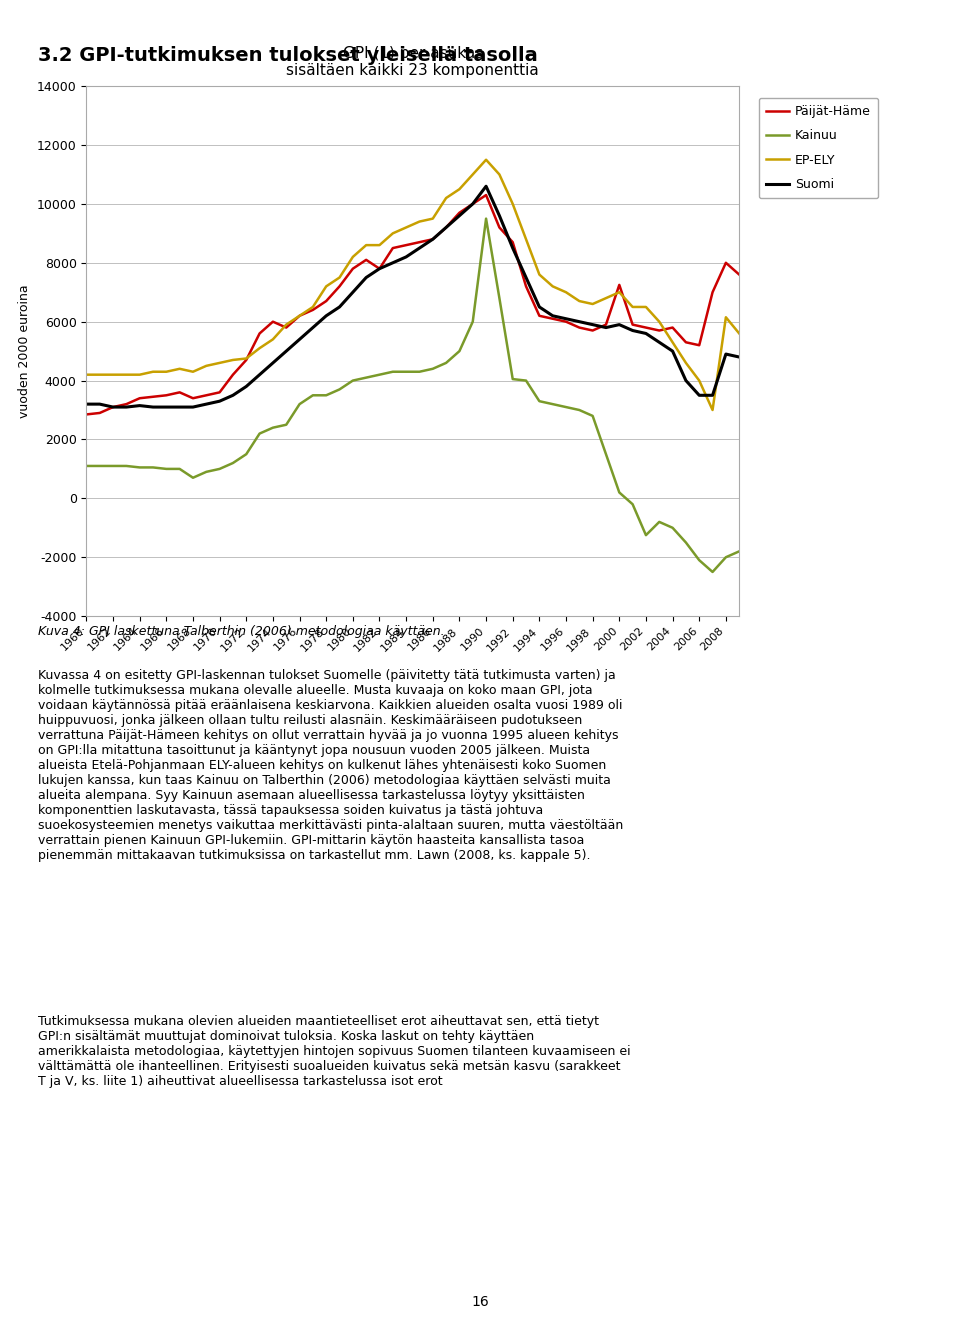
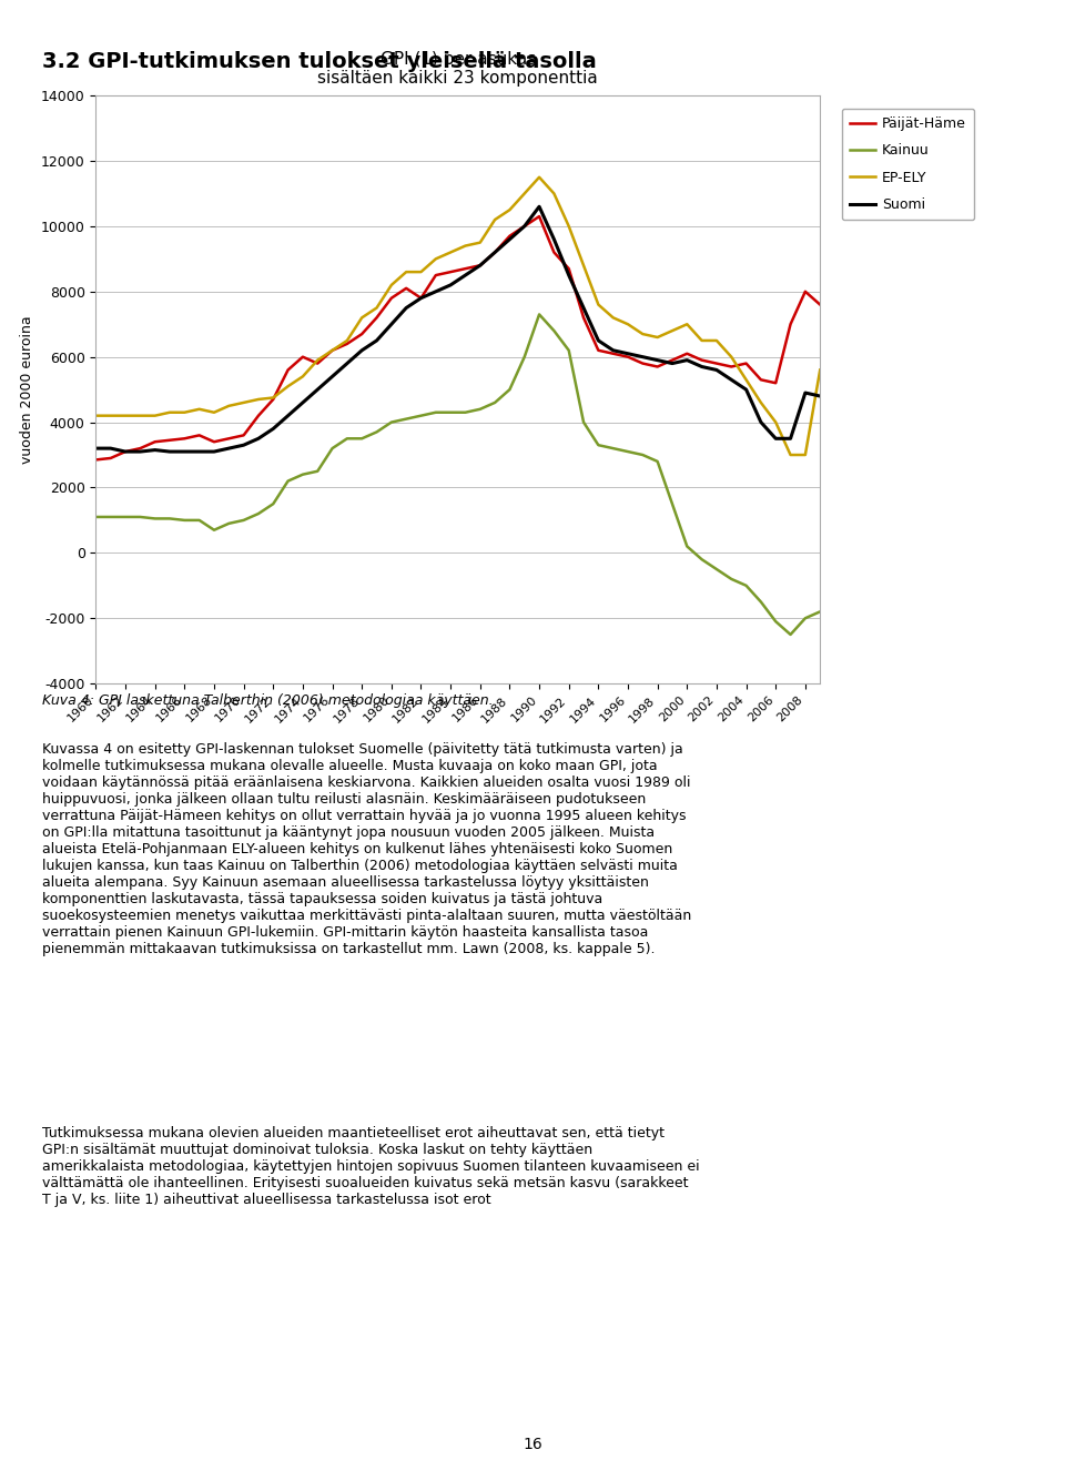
Kainuu/1990: 9500 -> 7300
Kainuu/1992: 4050 -> 6200
Päijät-Häme/2000: 7250 -> 6100
Kainuu/2002: -1250 -> -500
EP-ELY/2008: 6150 -> 3000
